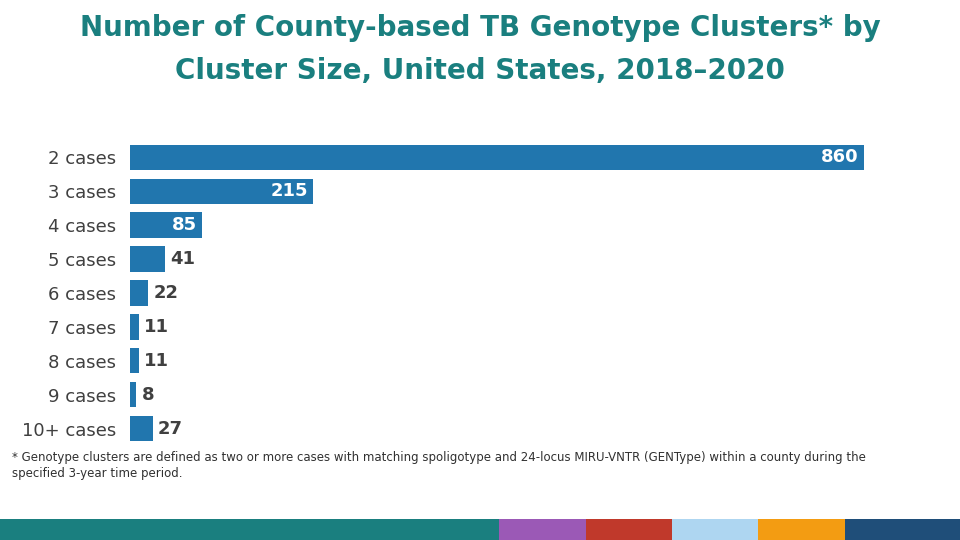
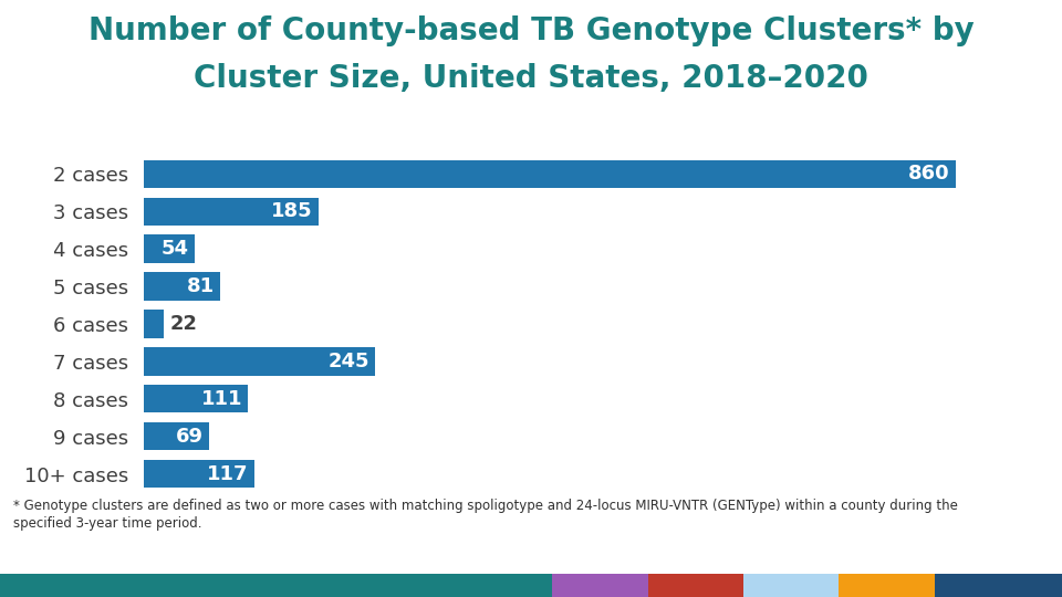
3 cases: 215 -> 185
4 cases: 85 -> 54
5 cases: 41 -> 81
7 cases: 11 -> 245
8 cases: 11 -> 111
9 cases: 8 -> 69
10+ cases: 27 -> 117
